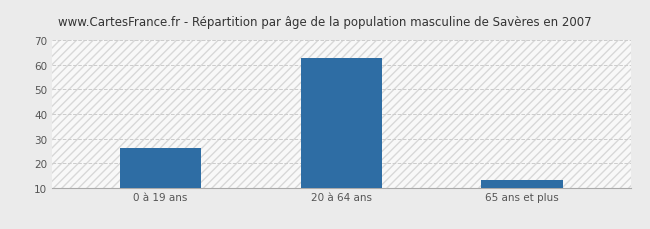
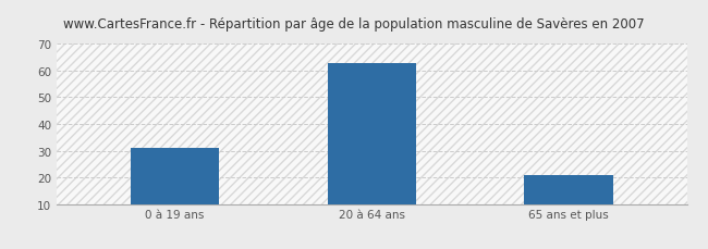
0 à 19 ans: 26 -> 31
65 ans et plus: 13 -> 21
